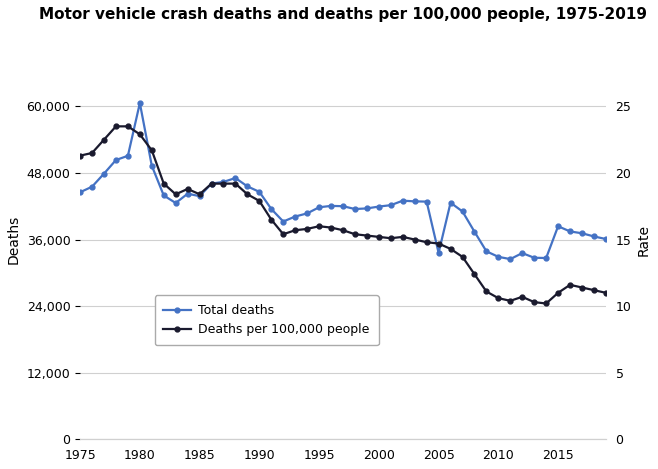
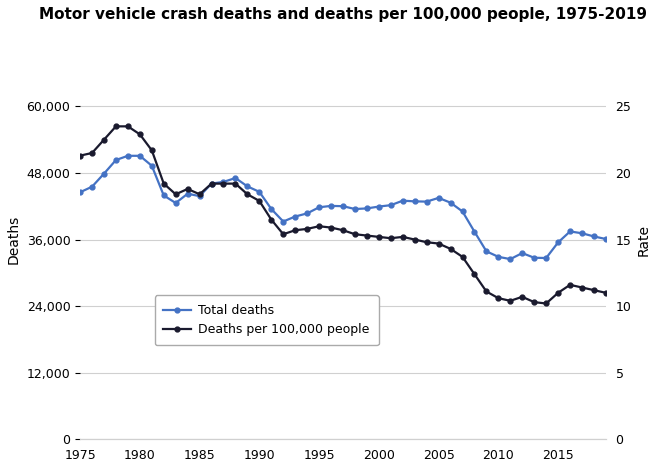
Total deaths/1980: 60,600 -> 51,100
Total deaths/2005: 33,600 -> 43,500
Total deaths/2015: 38,400 -> 35,500
